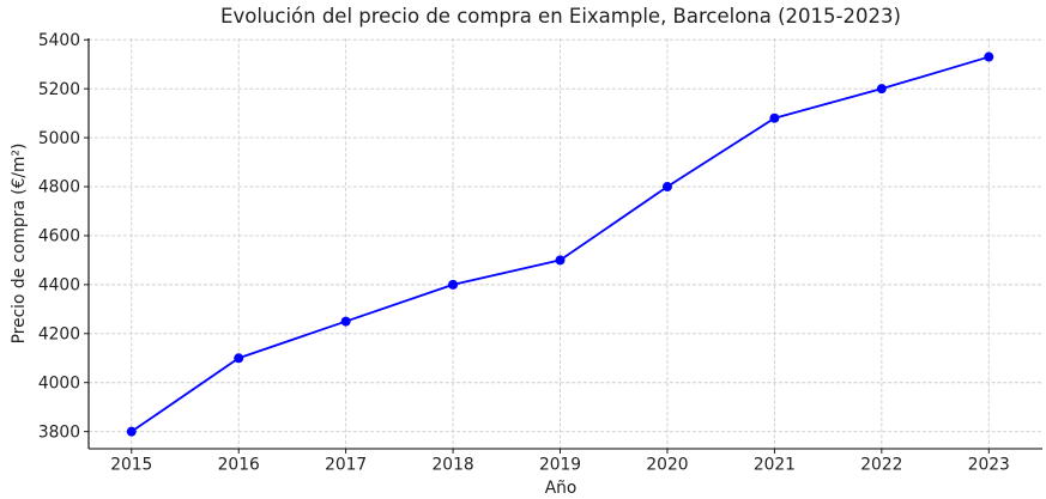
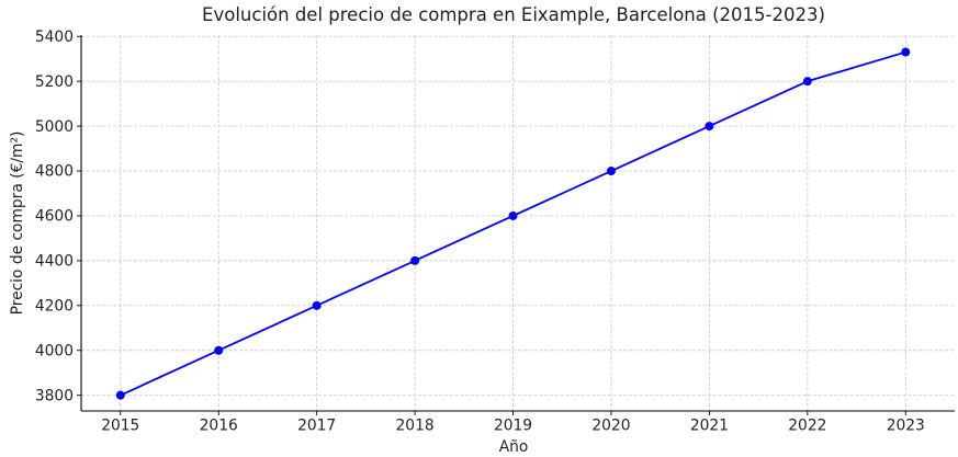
2016: 4100 -> 4000
2017: 4250 -> 4200
2019: 4500 -> 4600
2021: 5080 -> 5000
